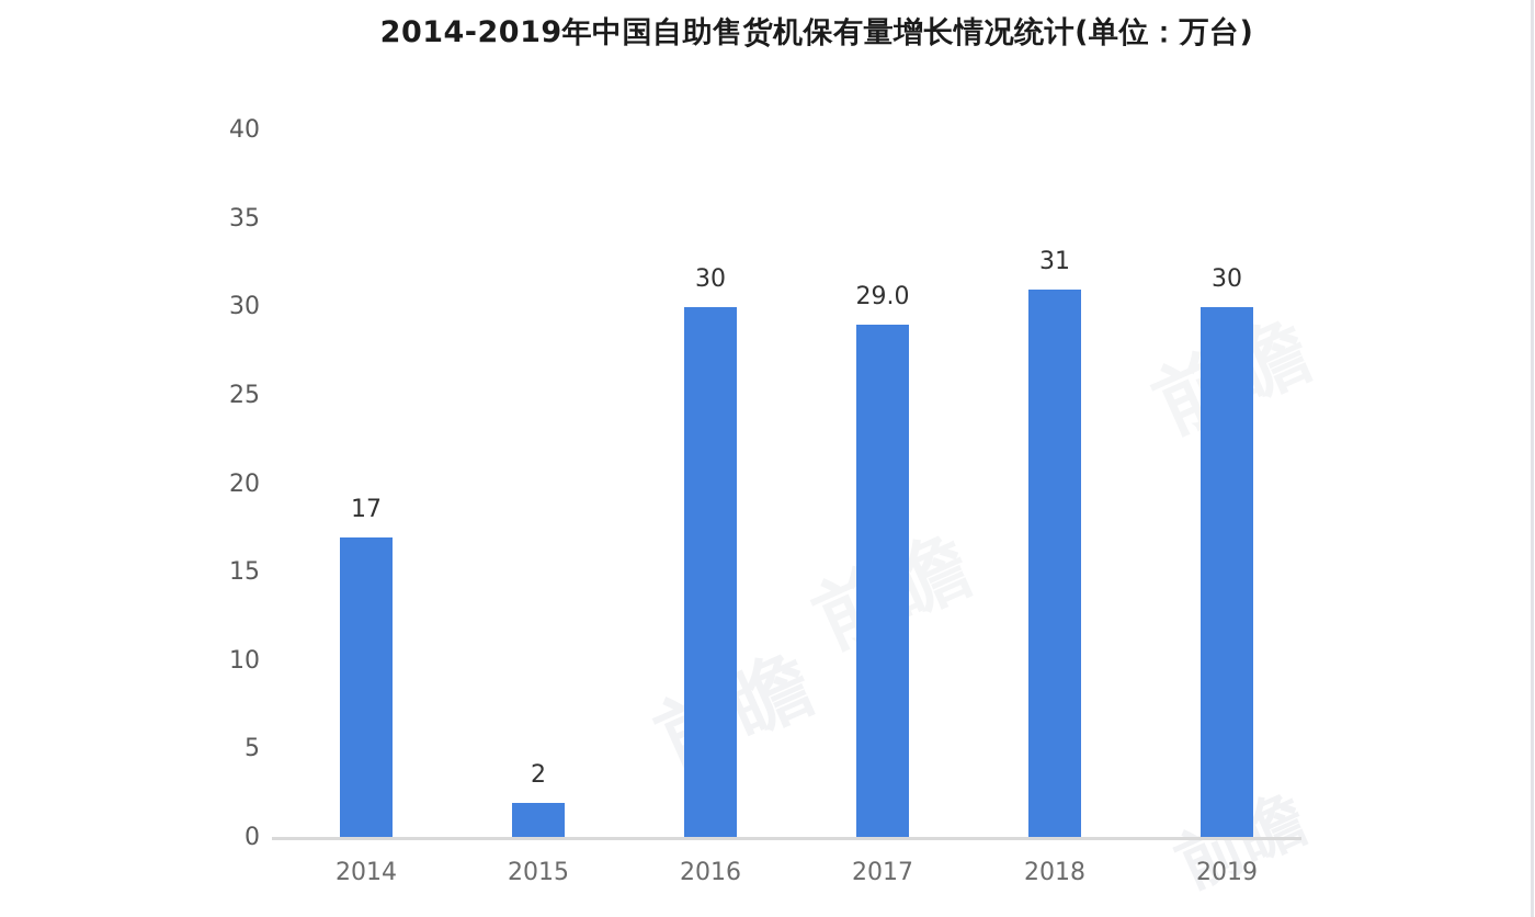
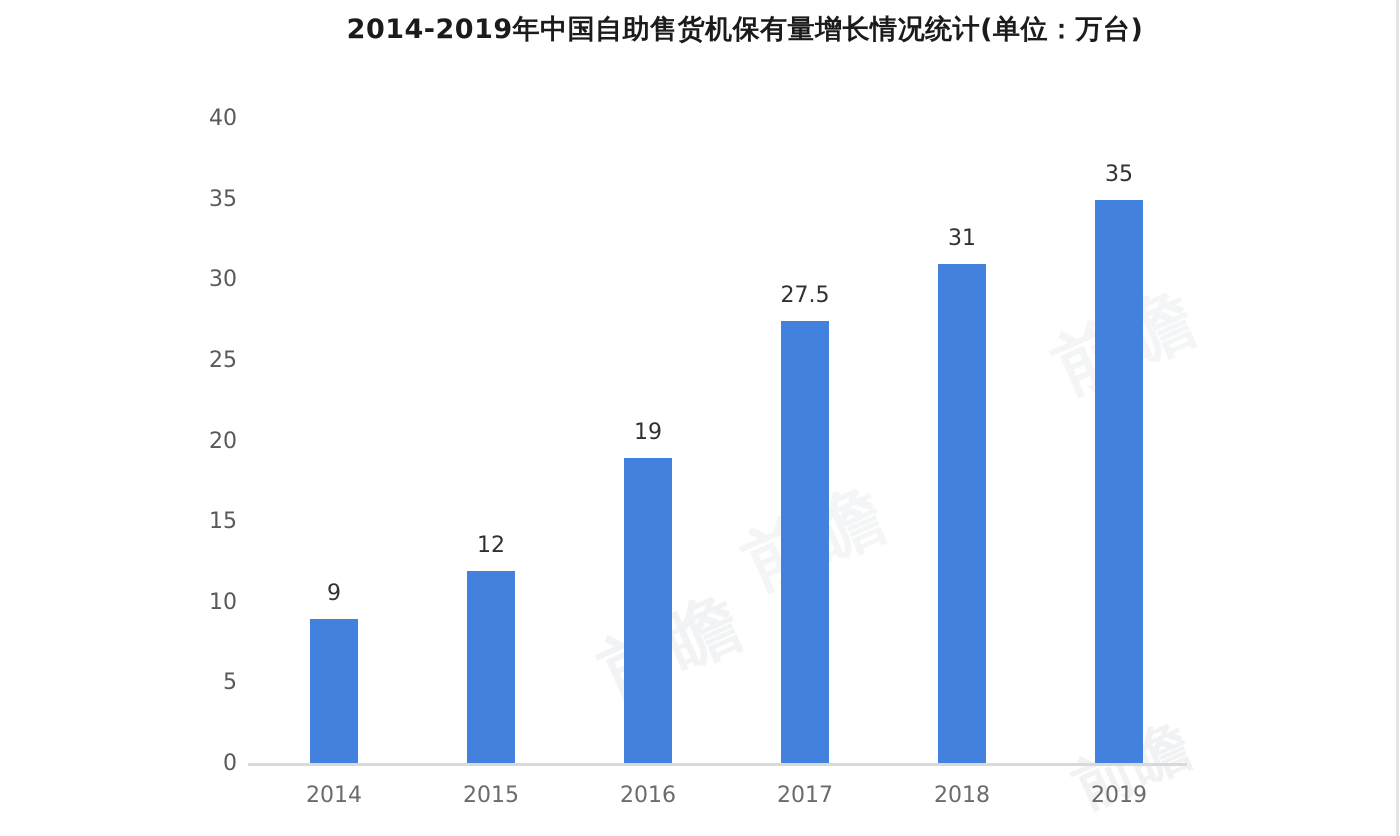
2014: 17 -> 9
2015: 2 -> 12
2016: 30 -> 19
2017: 29.0 -> 27.5
2019: 30 -> 35
